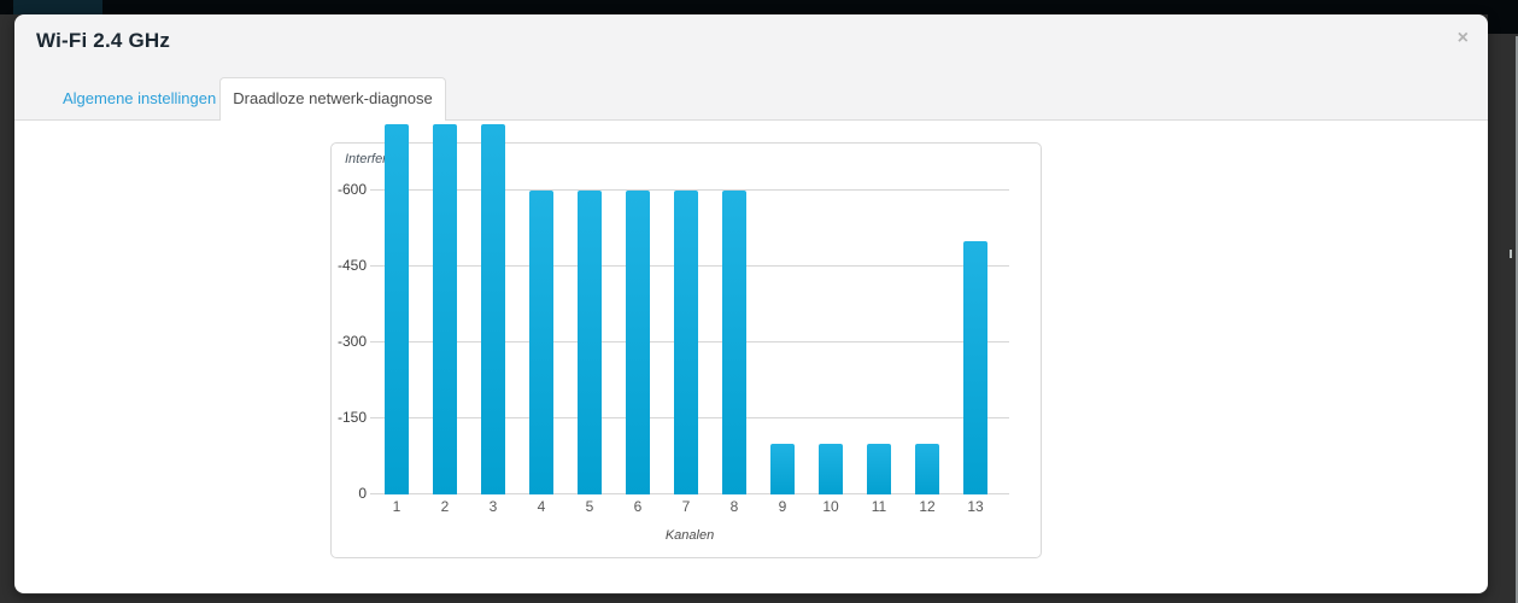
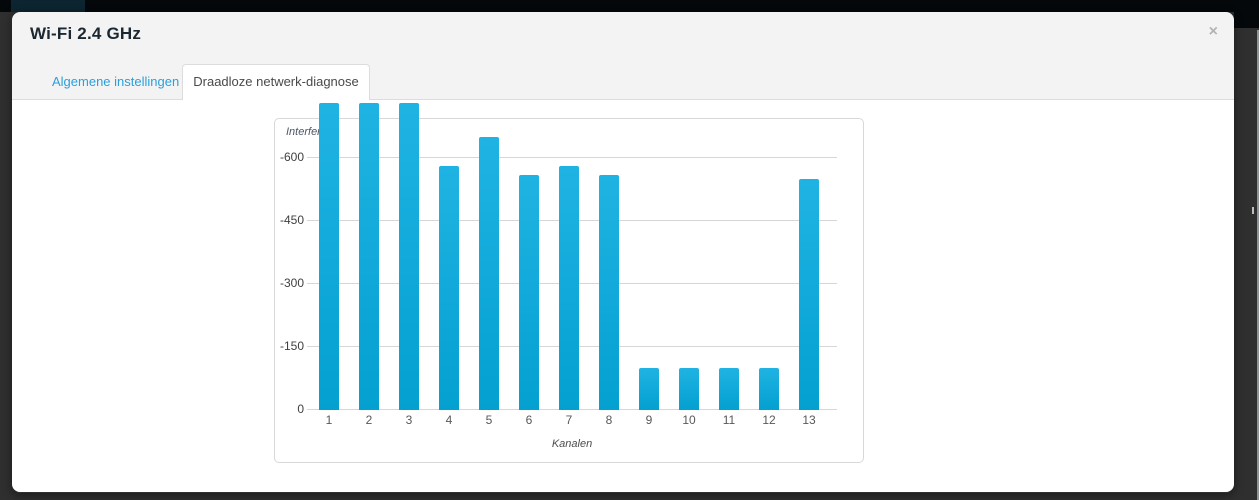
4: -600 -> -580
5: -600 -> -650
6: -600 -> -560
7: -600 -> -580
8: -600 -> -560
13: -500 -> -550
